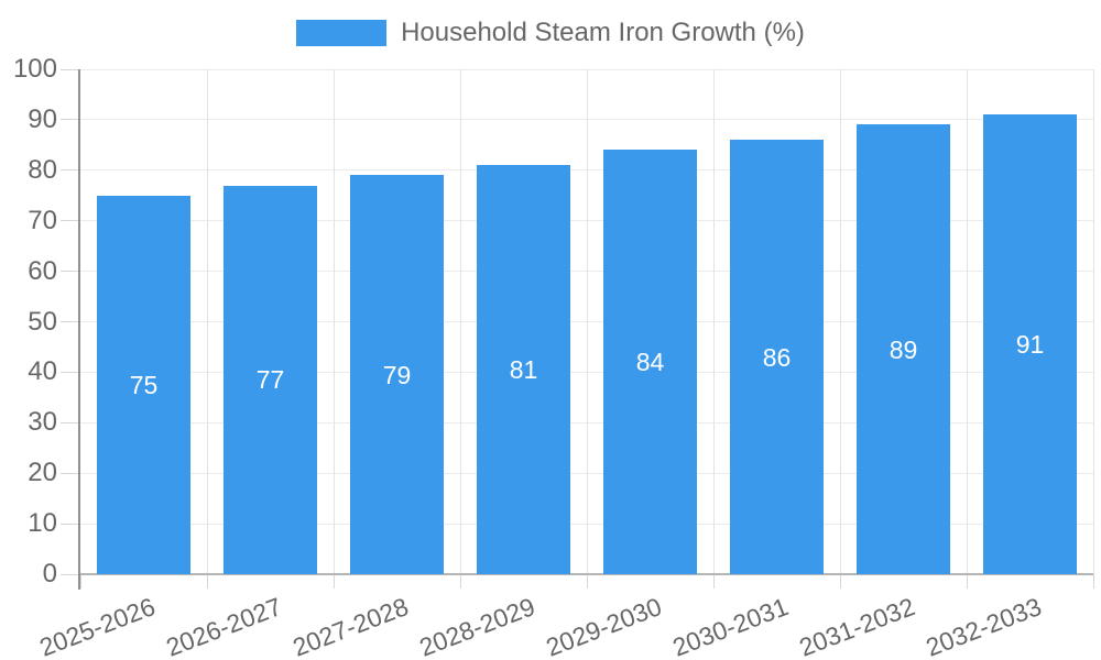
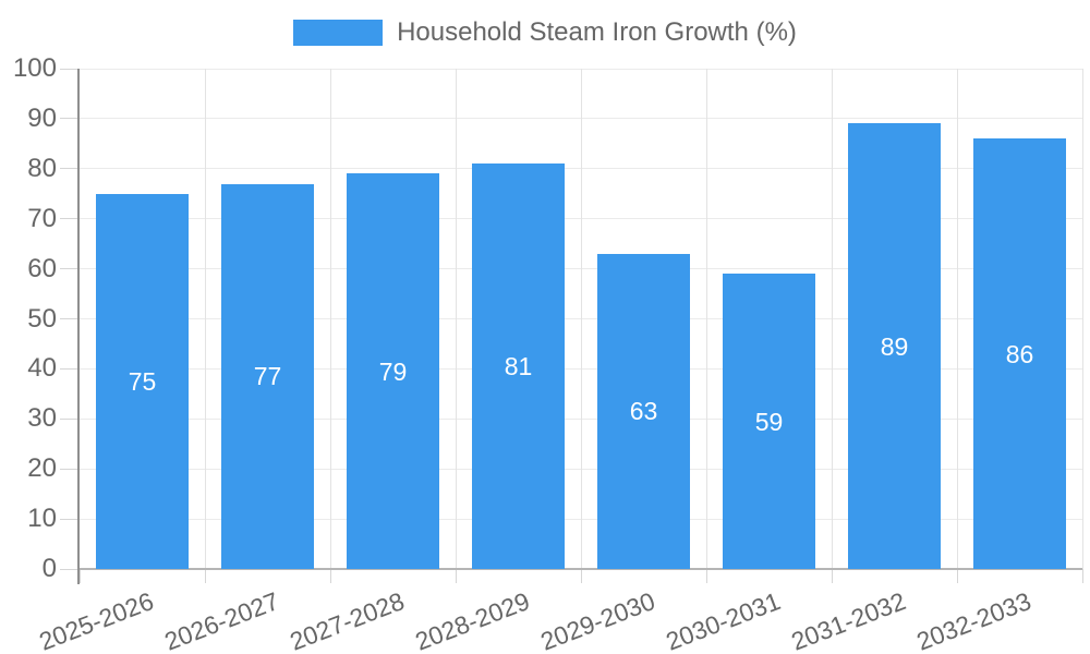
2029-2030: 84 -> 63
2030-2031: 86 -> 59
2032-2033: 91 -> 86
